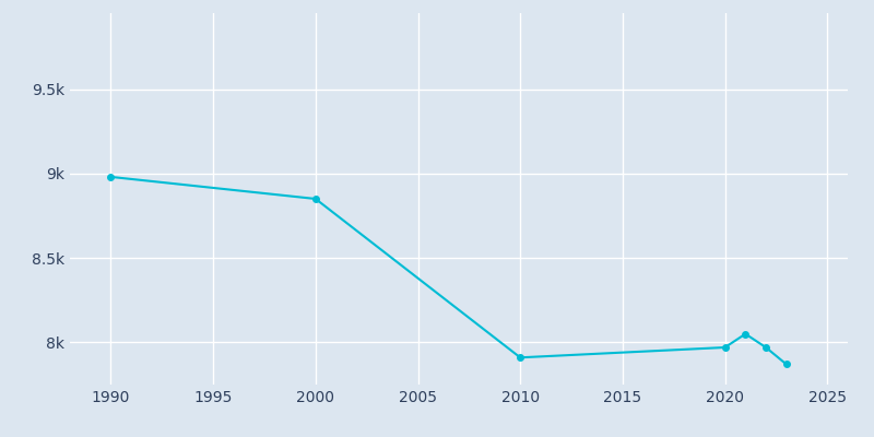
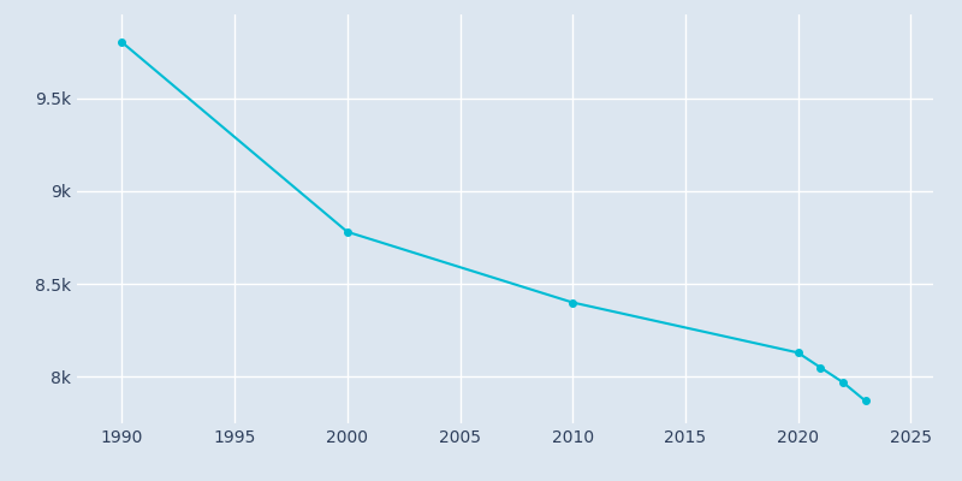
1990: 8.98k -> 9.80k
2000: 8.85k -> 8.78k
2010: 7.91k -> 8.40k
2020: 7.97k -> 8.13k
